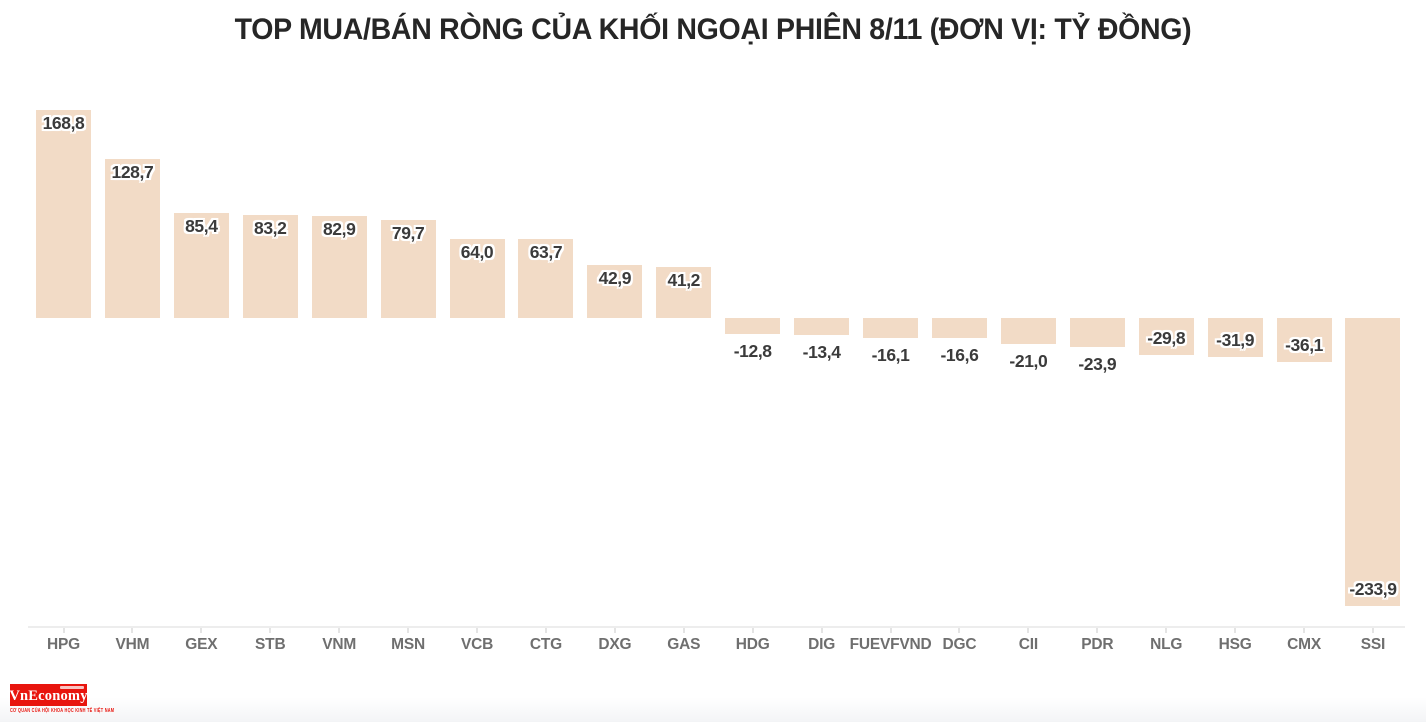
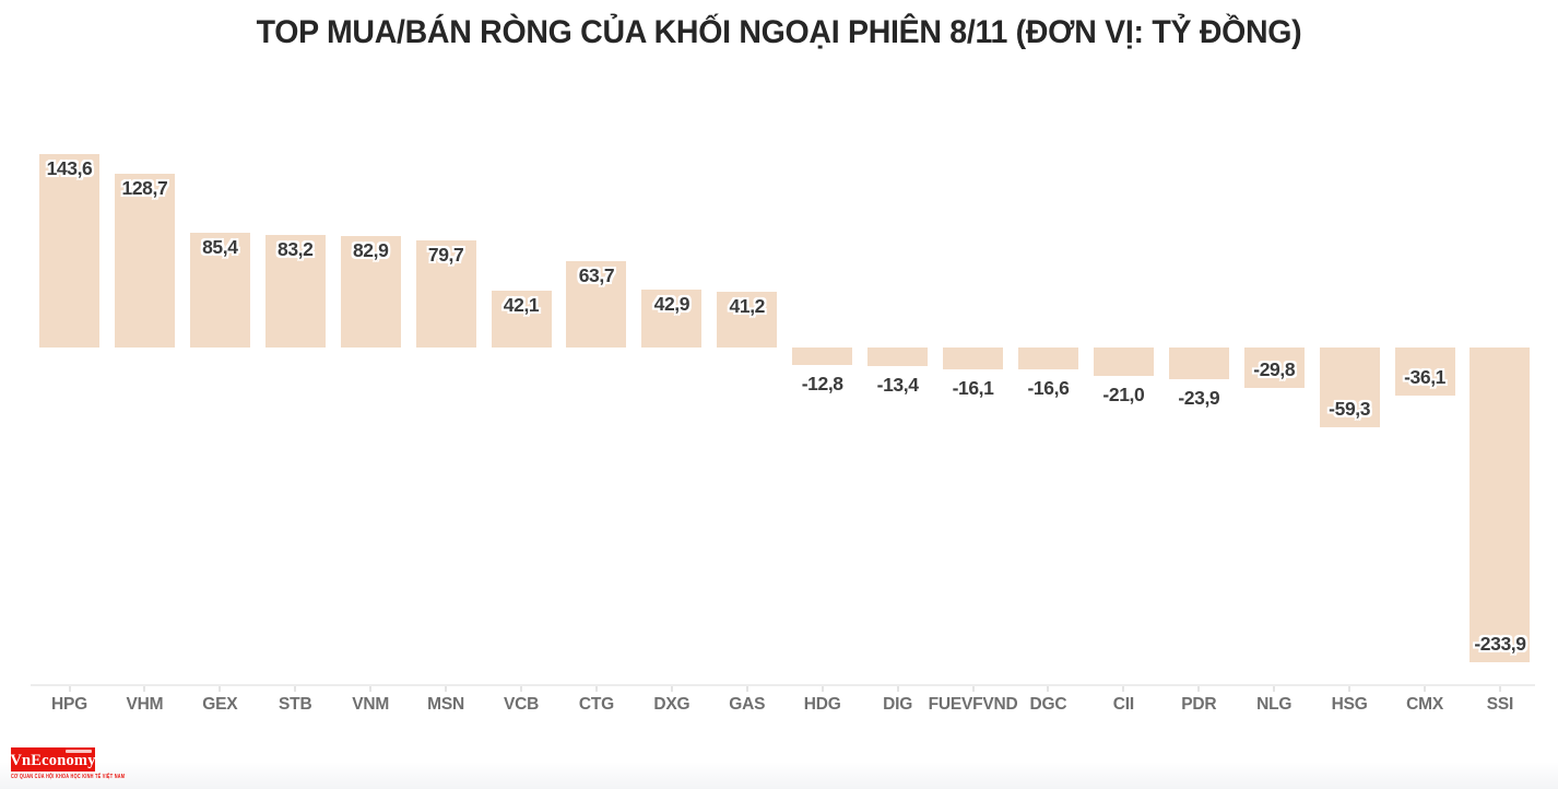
HPG: 168,8 -> 143,6
VCB: 64,0 -> 42,1
HSG: -31,9 -> -59,3
